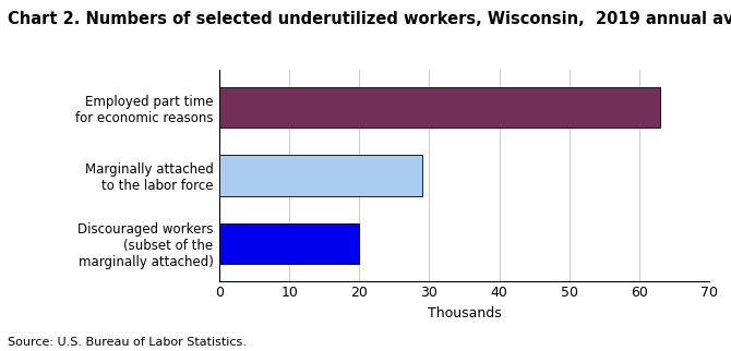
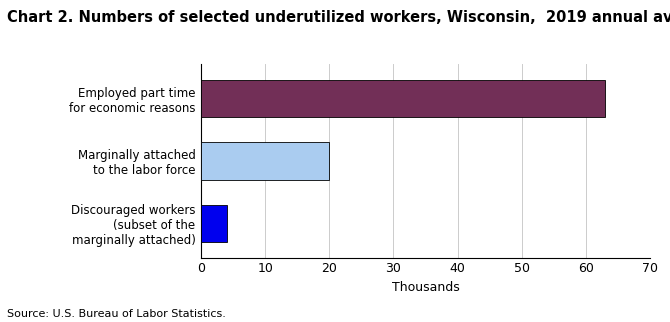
Marginally attached to the labor force: 29 -> 20
Discouraged workers (subset of the marginally attached): 20 -> 4
